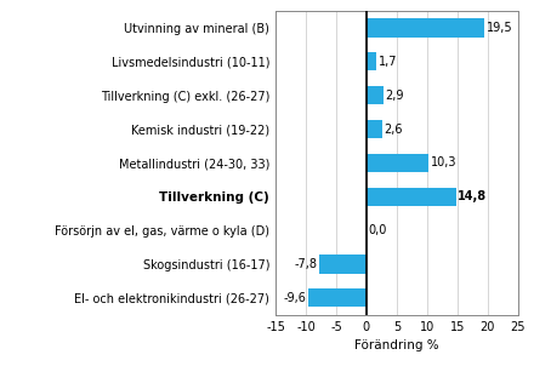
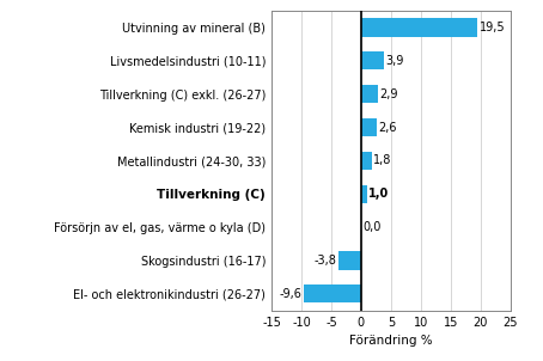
Livsmedelsindustri (10-11): 1,7 -> 3,9
Metallindustri (24-30, 33): 10,3 -> 1,8
Tillverkning (C): 14,8 -> 1,0
Skogsindustri (16-17): -7,8 -> -3,8
